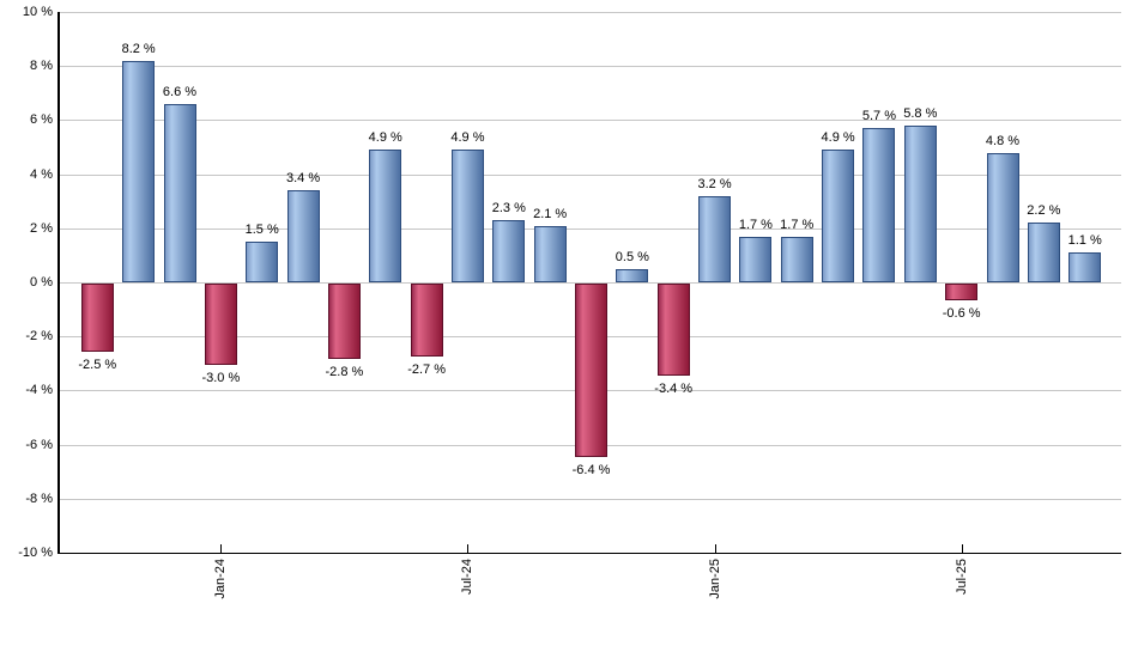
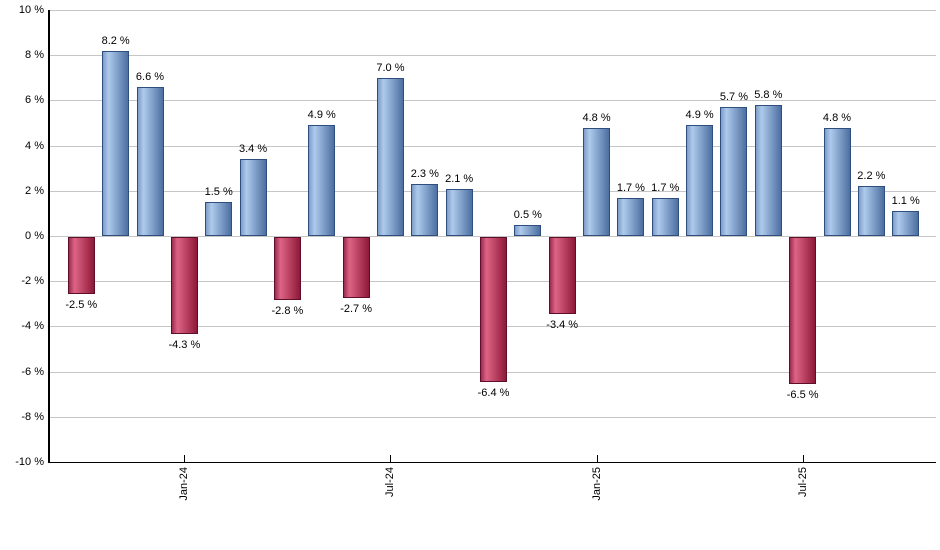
Jan-24: -3.0 -> -4.3
Jul-24: 4.9 -> 7.0
Jan-25: 3.2 -> 4.8
Jul-25: -0.6 -> -6.5
